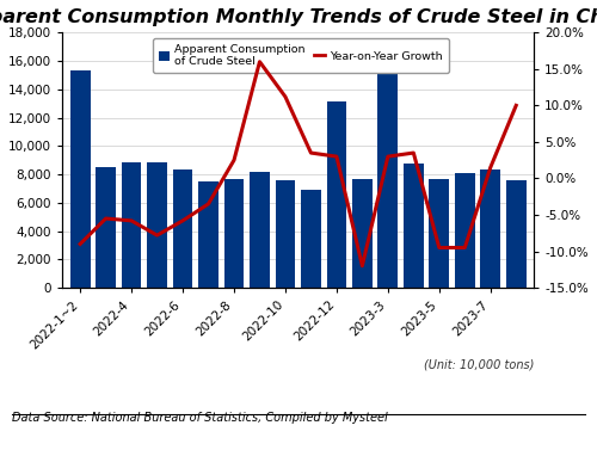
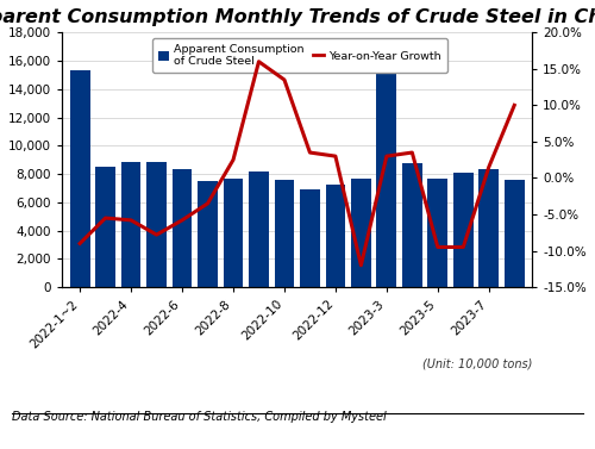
Year-on-Year Growth/2022-10: 11.2% -> 13.5%
Apparent Consumption of Crude Steel/2022-12: 13,100 -> 7,200
